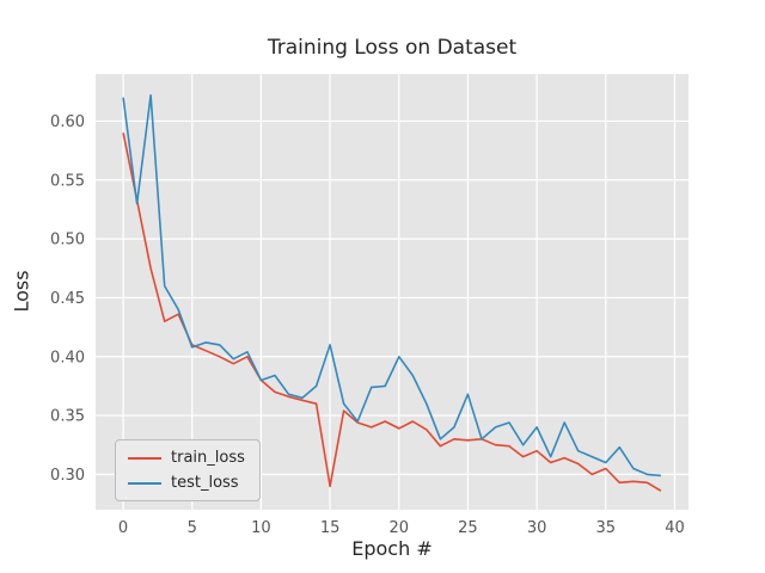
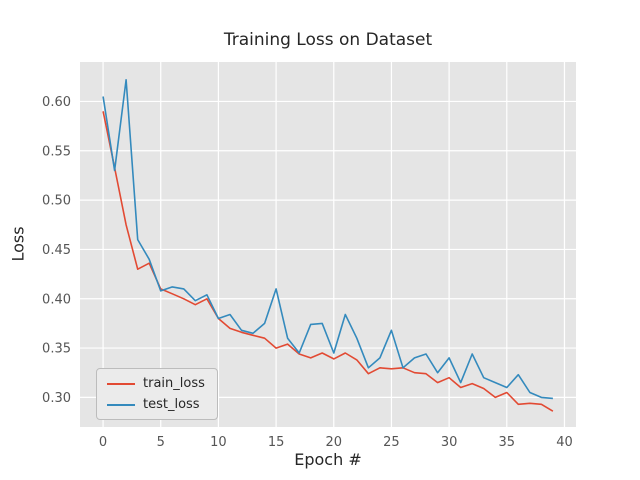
test_loss/0: 0.62 -> 0.60
train_loss/15: 0.29 -> 0.35
test_loss/20: 0.40 -> 0.34
